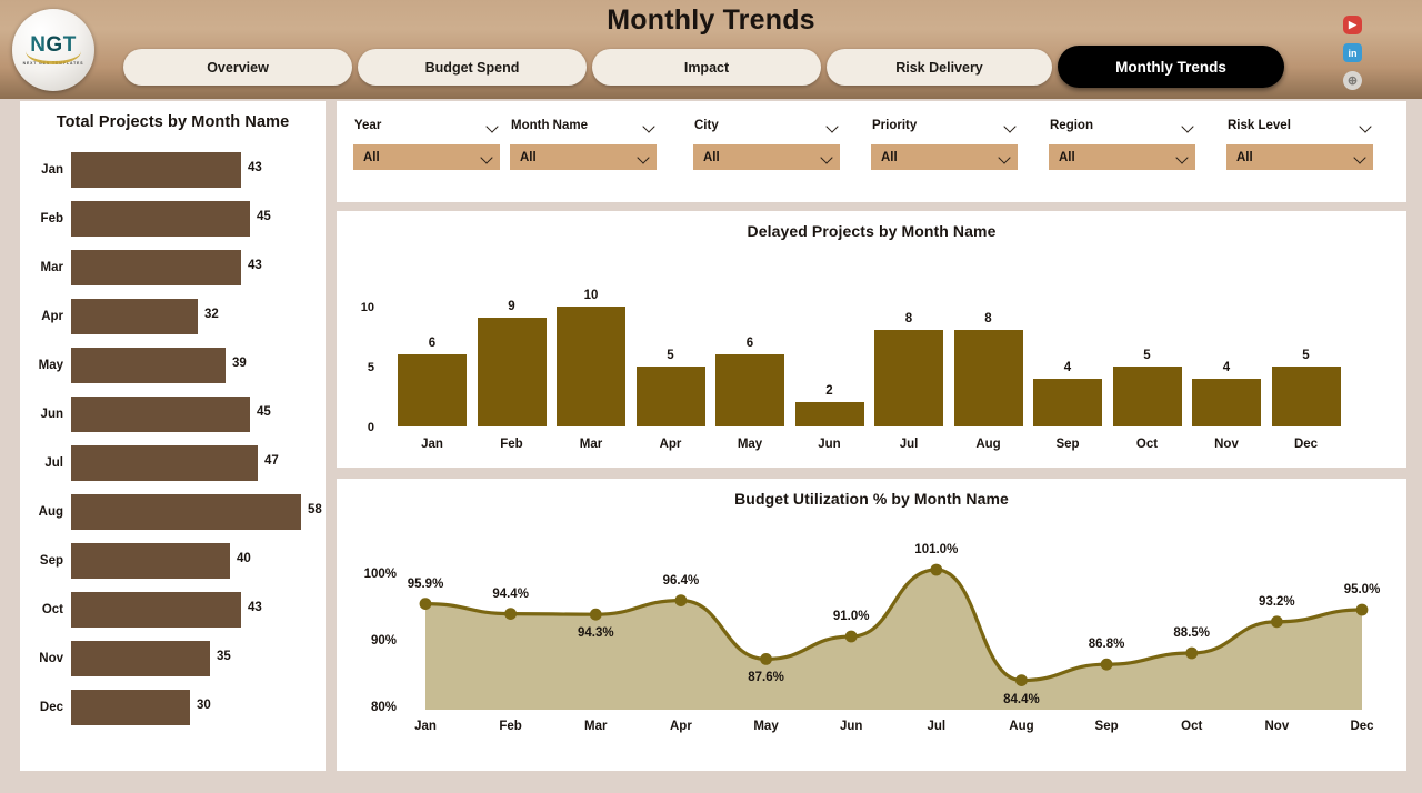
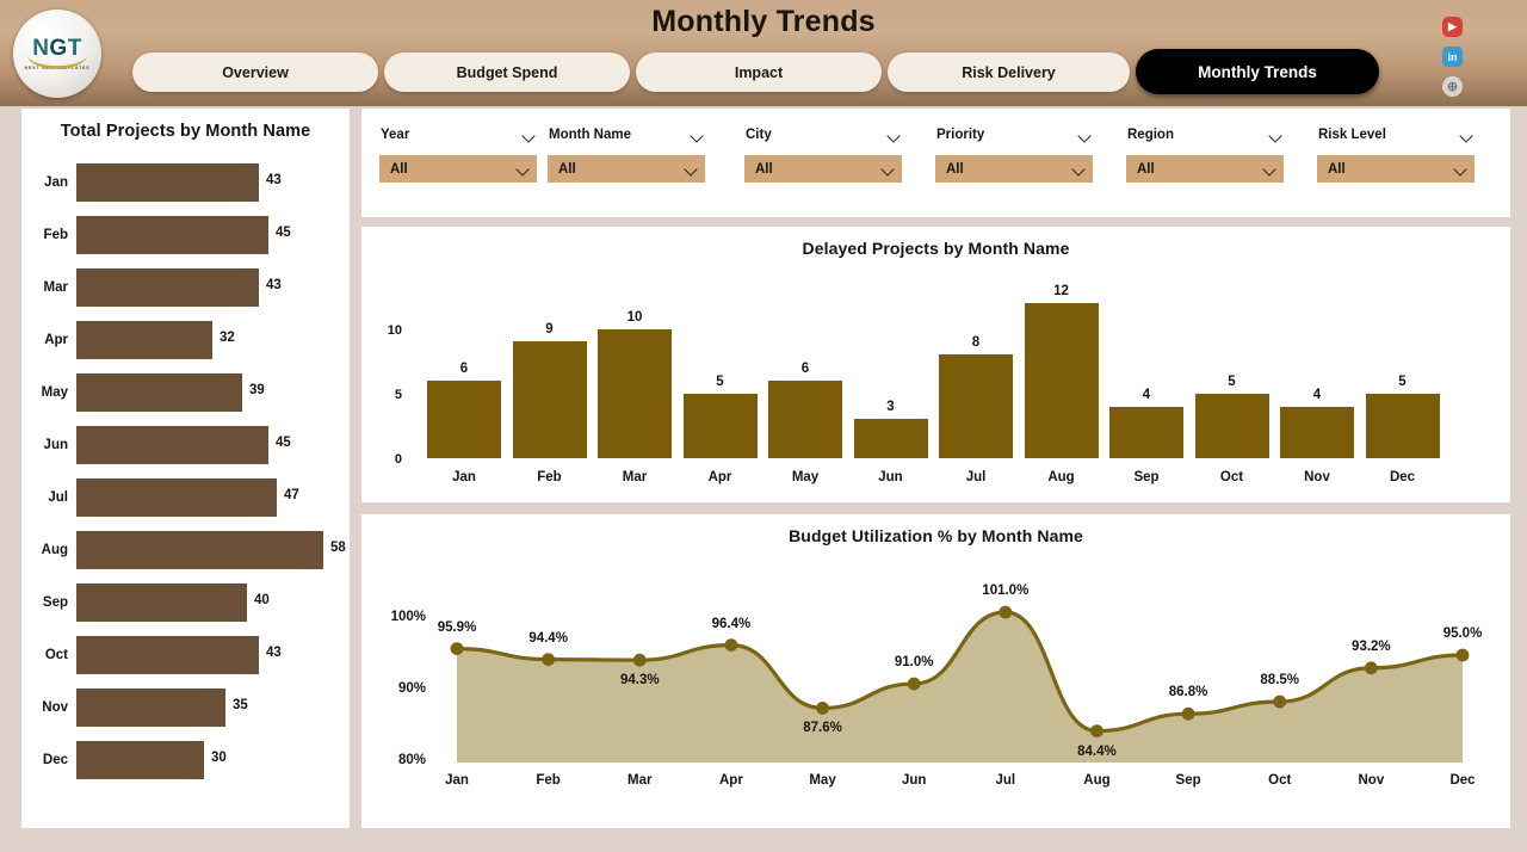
Delayed Projects by Month Name/Jun: 2 -> 3
Delayed Projects by Month Name/Aug: 8 -> 12
